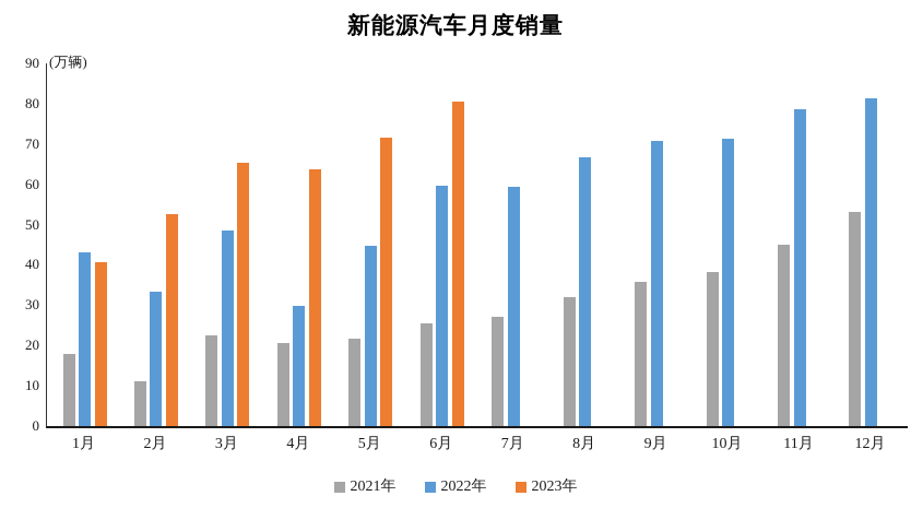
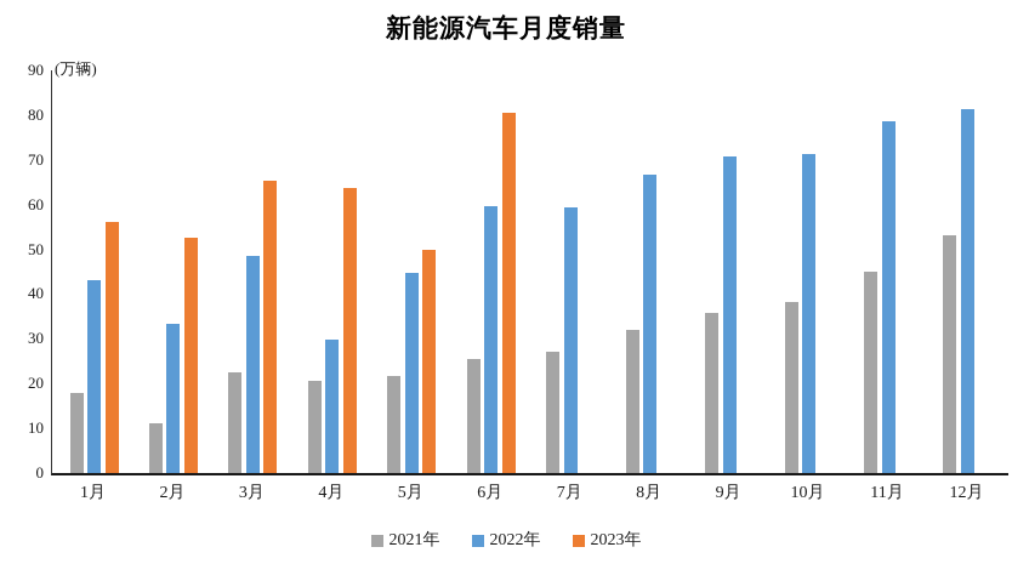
2023年/1月: 41 -> 56
2023年/5月: 72 -> 50
